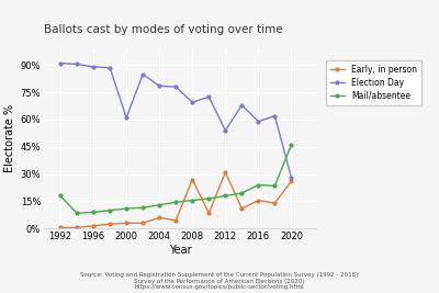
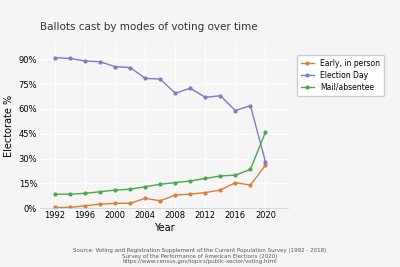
Mail/absentee/1992: 18% -> 8%
Election Day/2000: 61% -> 86%
Early, in person/2008: 27% -> 8%
Early, in person/2012: 31% -> 10%
Election Day/2012: 54% -> 67%
Mail/absentee/2016: 24% -> 20%
